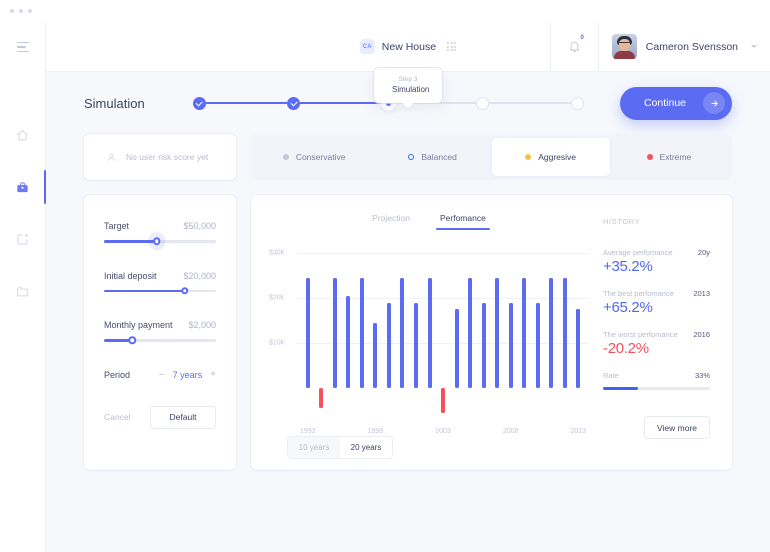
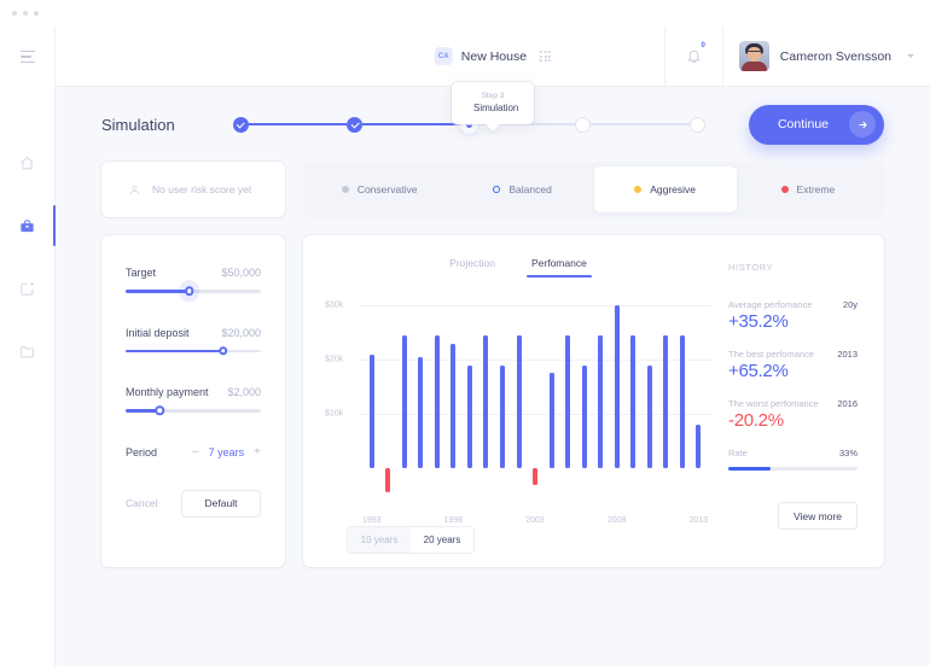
1993: $24k -> $21k
1998: $14k -> $23k
2003: -$6k -> -$3k
2008: $19k -> $30k
2013: $18k -> $8k
